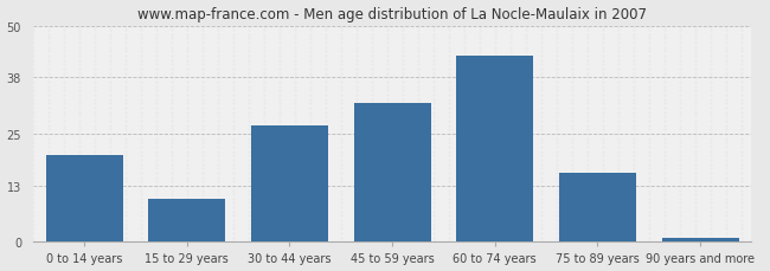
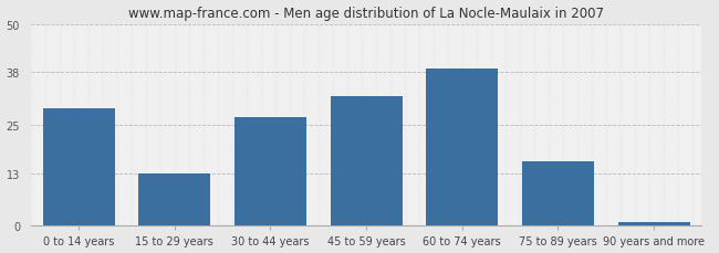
0 to 14 years: 20 -> 29
15 to 29 years: 10 -> 13
60 to 74 years: 43 -> 39
